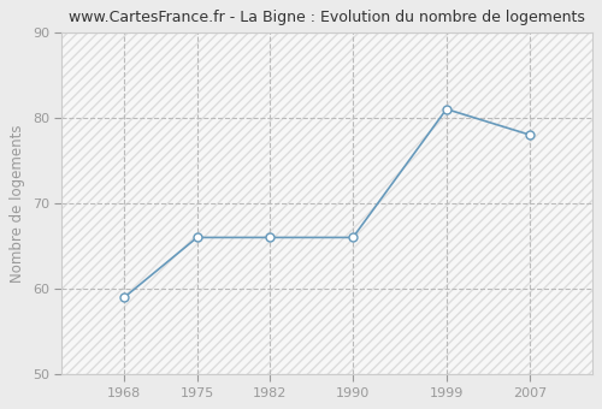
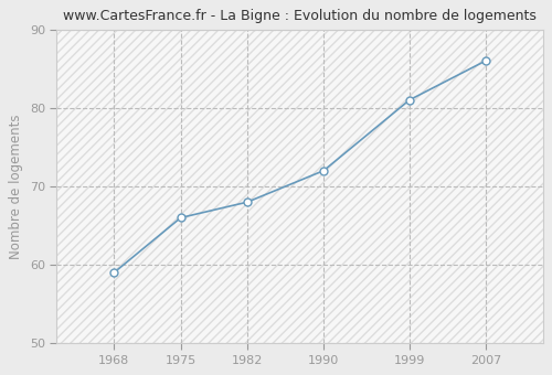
1982: 66 -> 68
1990: 66 -> 72
2007: 78 -> 86
